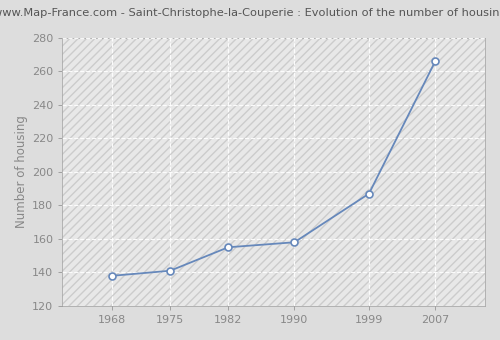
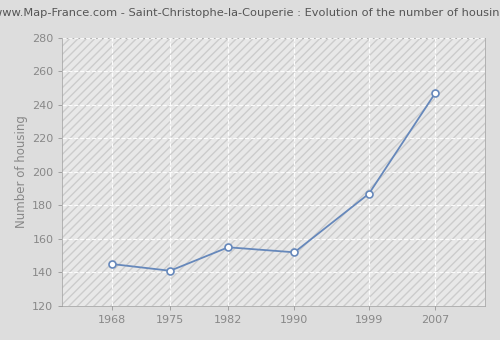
1968: 138 -> 145
1990: 158 -> 152
2007: 266 -> 247
